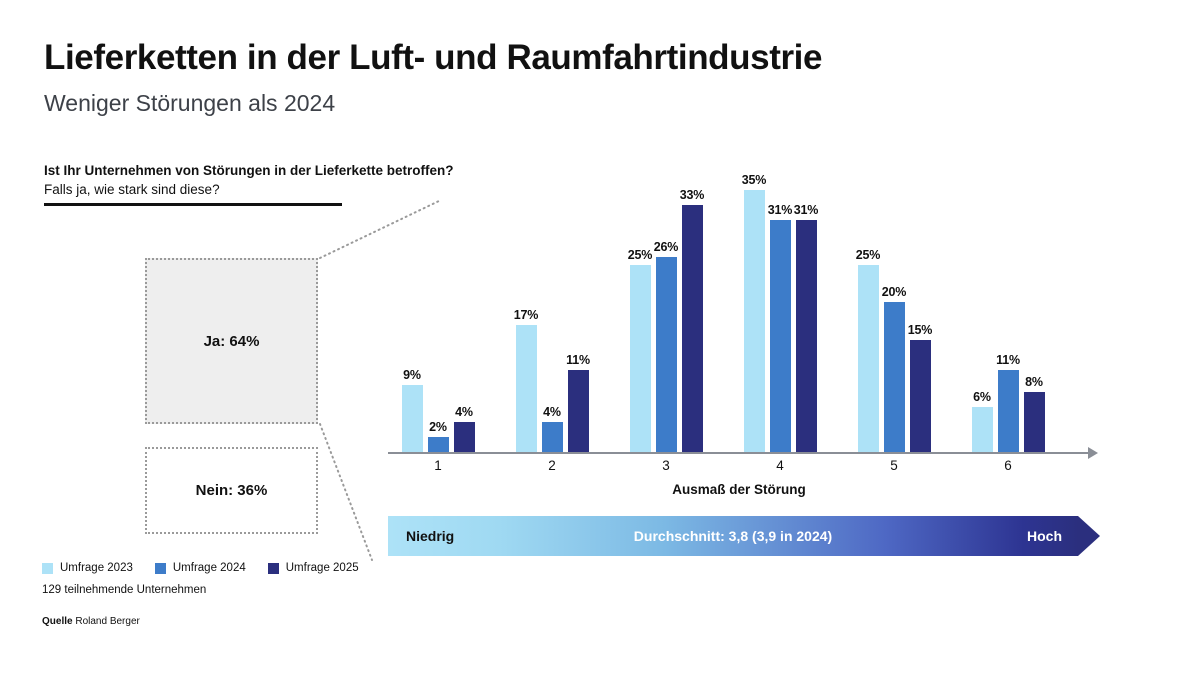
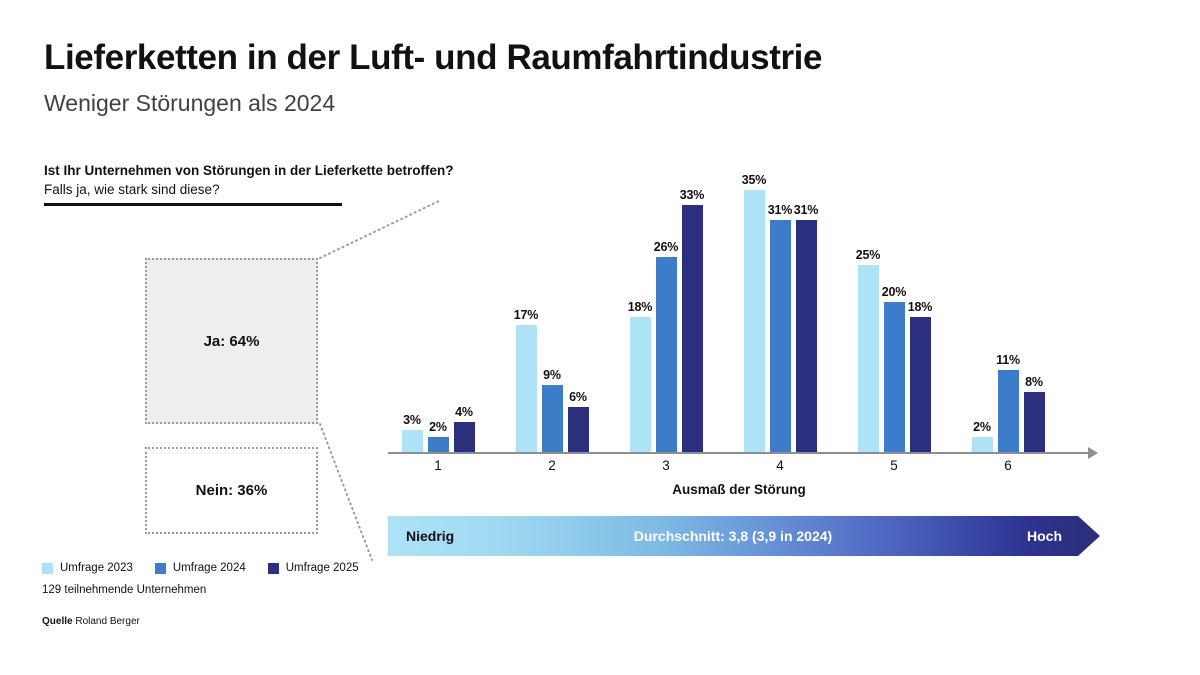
Umfrage 2023/1: 9% -> 3%
Umfrage 2024/2: 4% -> 9%
Umfrage 2025/2: 11% -> 6%
Umfrage 2023/3: 25% -> 18%
Umfrage 2025/5: 15% -> 18%
Umfrage 2023/6: 6% -> 2%
